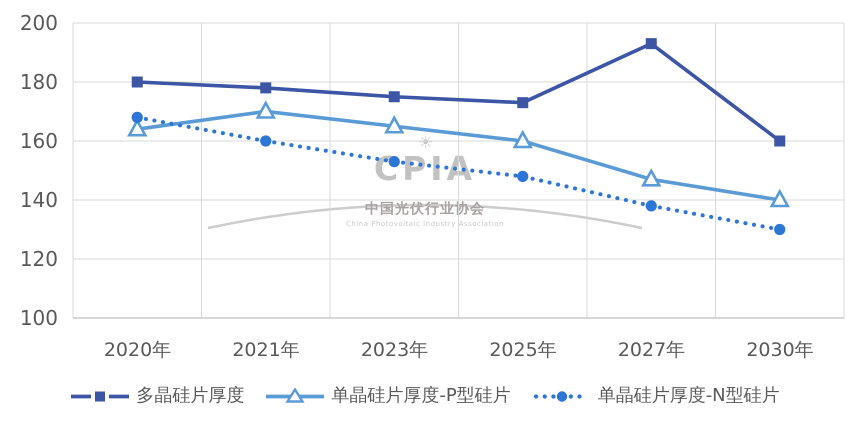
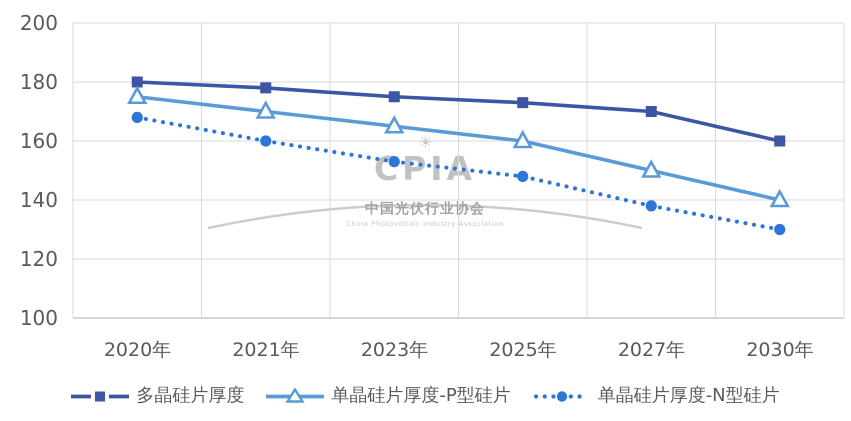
单晶硅片厚度-P型硅片/2020年: 164 -> 175
多晶硅片厚度/2027年: 193 -> 170
单晶硅片厚度-P型硅片/2027年: 147 -> 150
